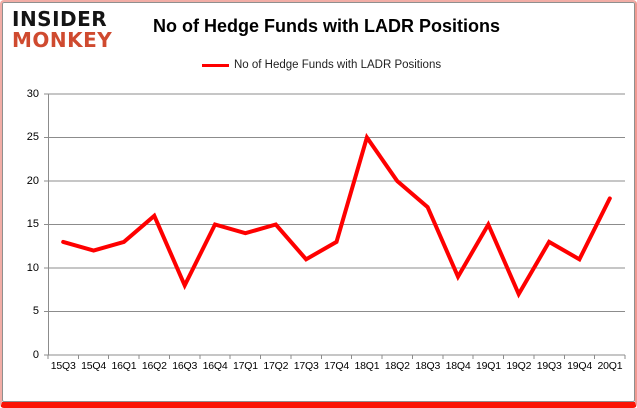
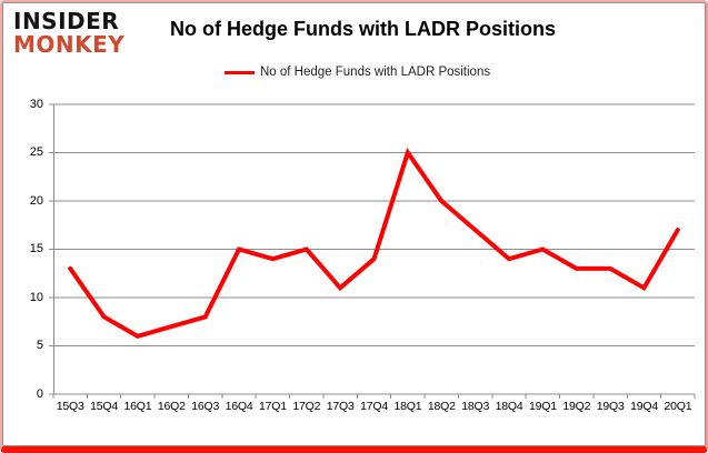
15Q4: 12 -> 8
16Q1: 13 -> 6
16Q2: 16 -> 7
17Q4: 13 -> 14
18Q4: 9 -> 14
19Q2: 7 -> 13
20Q1: 18 -> 17
